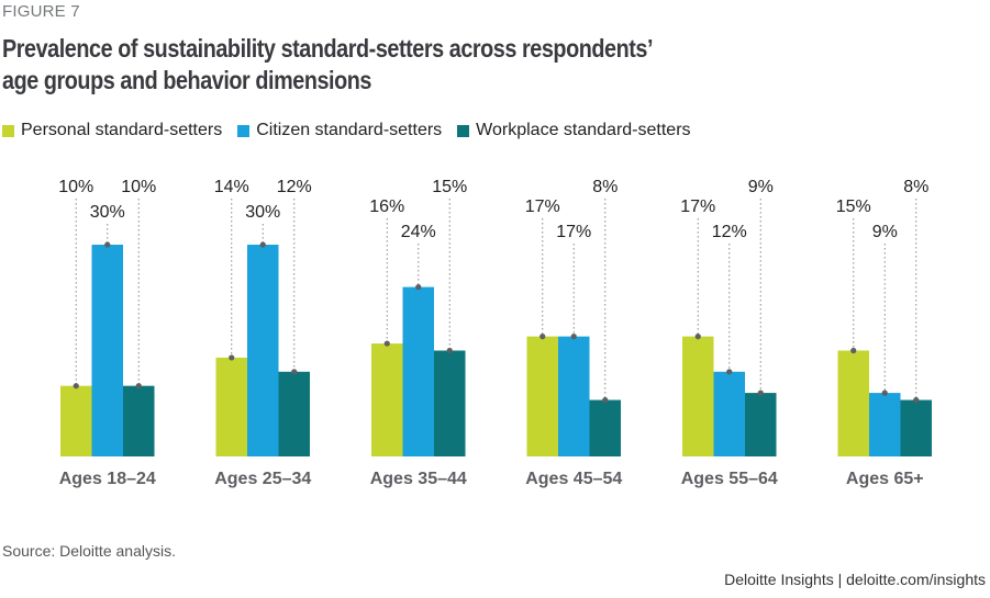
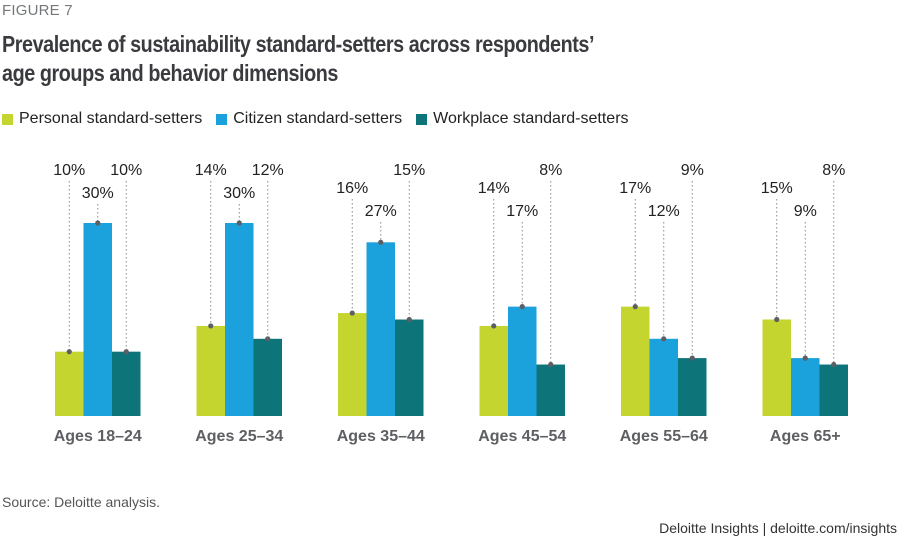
Citizen standard-setters/Ages 35–44: 24% -> 27%
Personal standard-setters/Ages 45–54: 17% -> 14%
